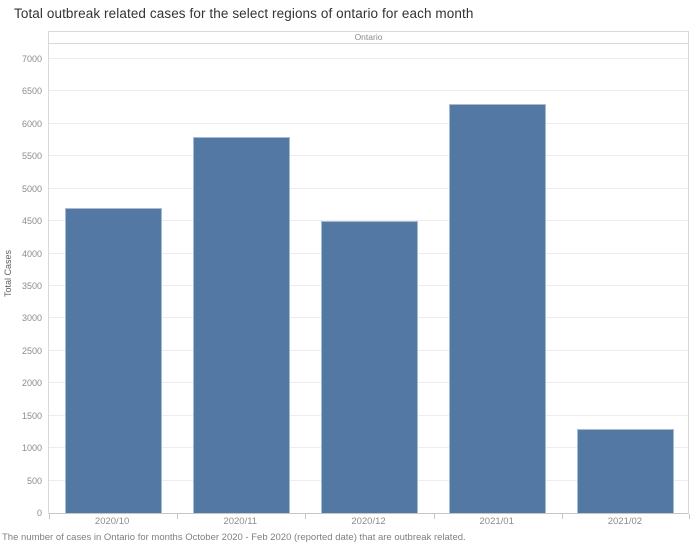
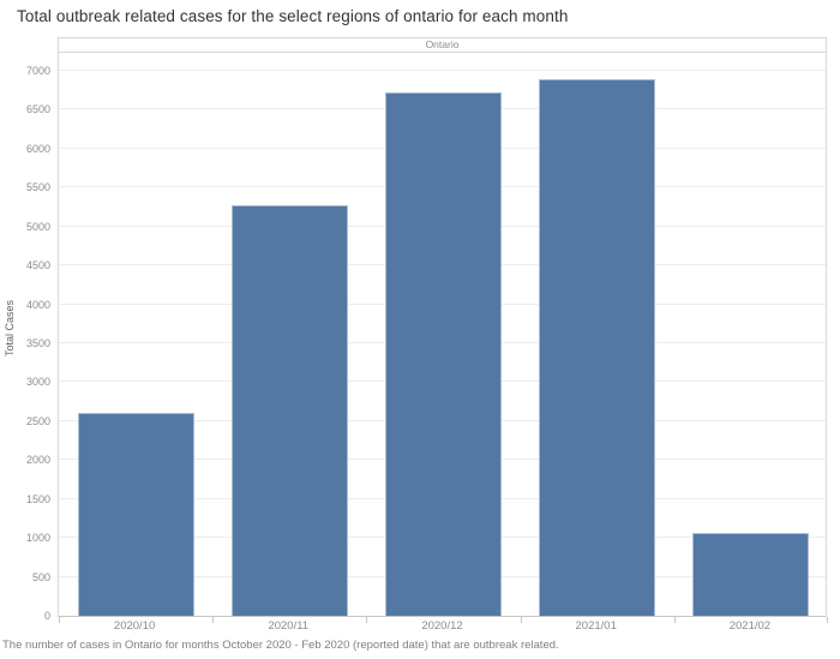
2020/10: 4700 -> 2600
2020/11: 5800 -> 5300
2020/12: 4500 -> 6700
2021/01: 6300 -> 6900
2021/02: 1300 -> 1100
